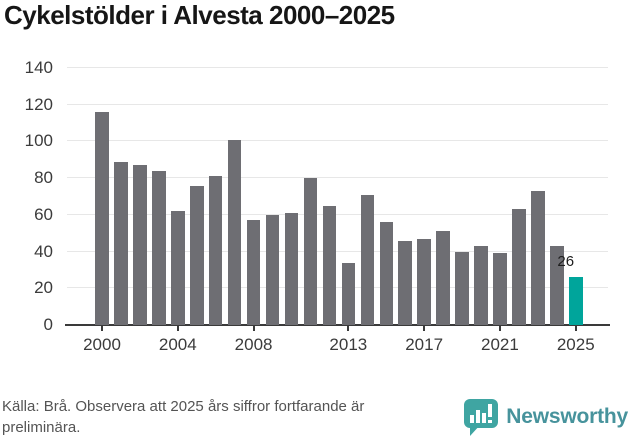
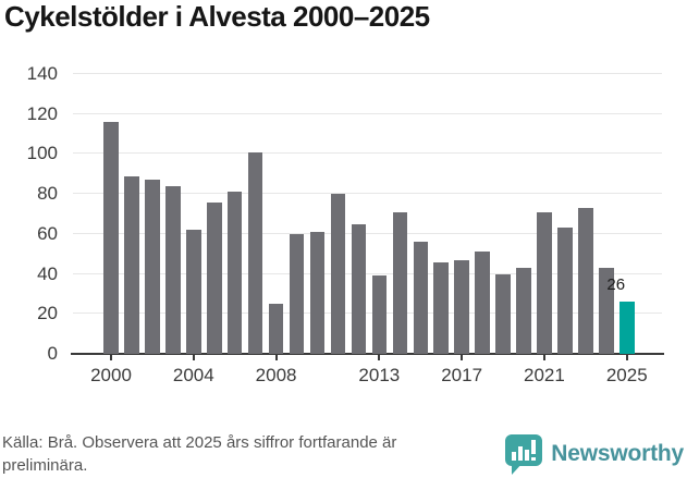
2008: 57 -> 25
2013: 34 -> 39
2021: 39 -> 71
